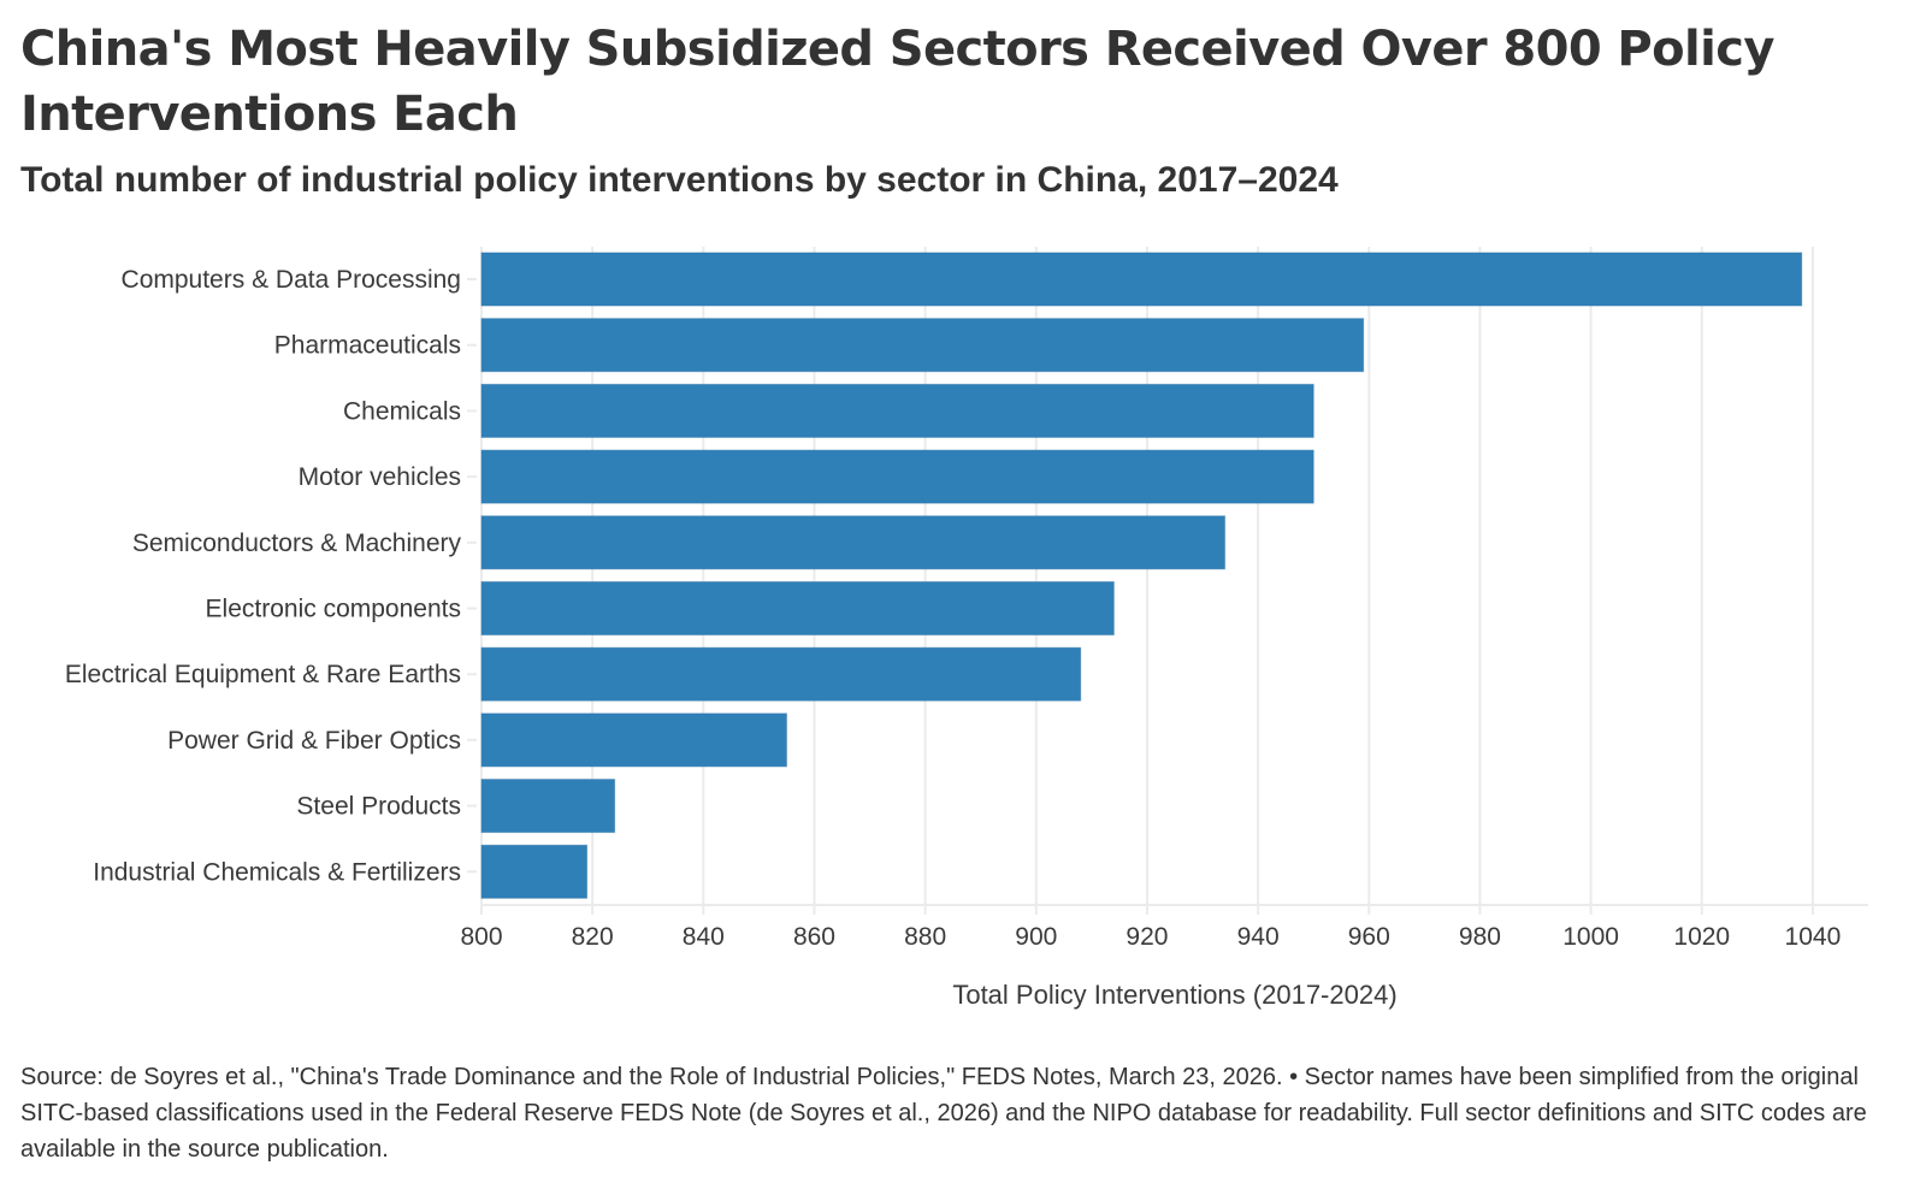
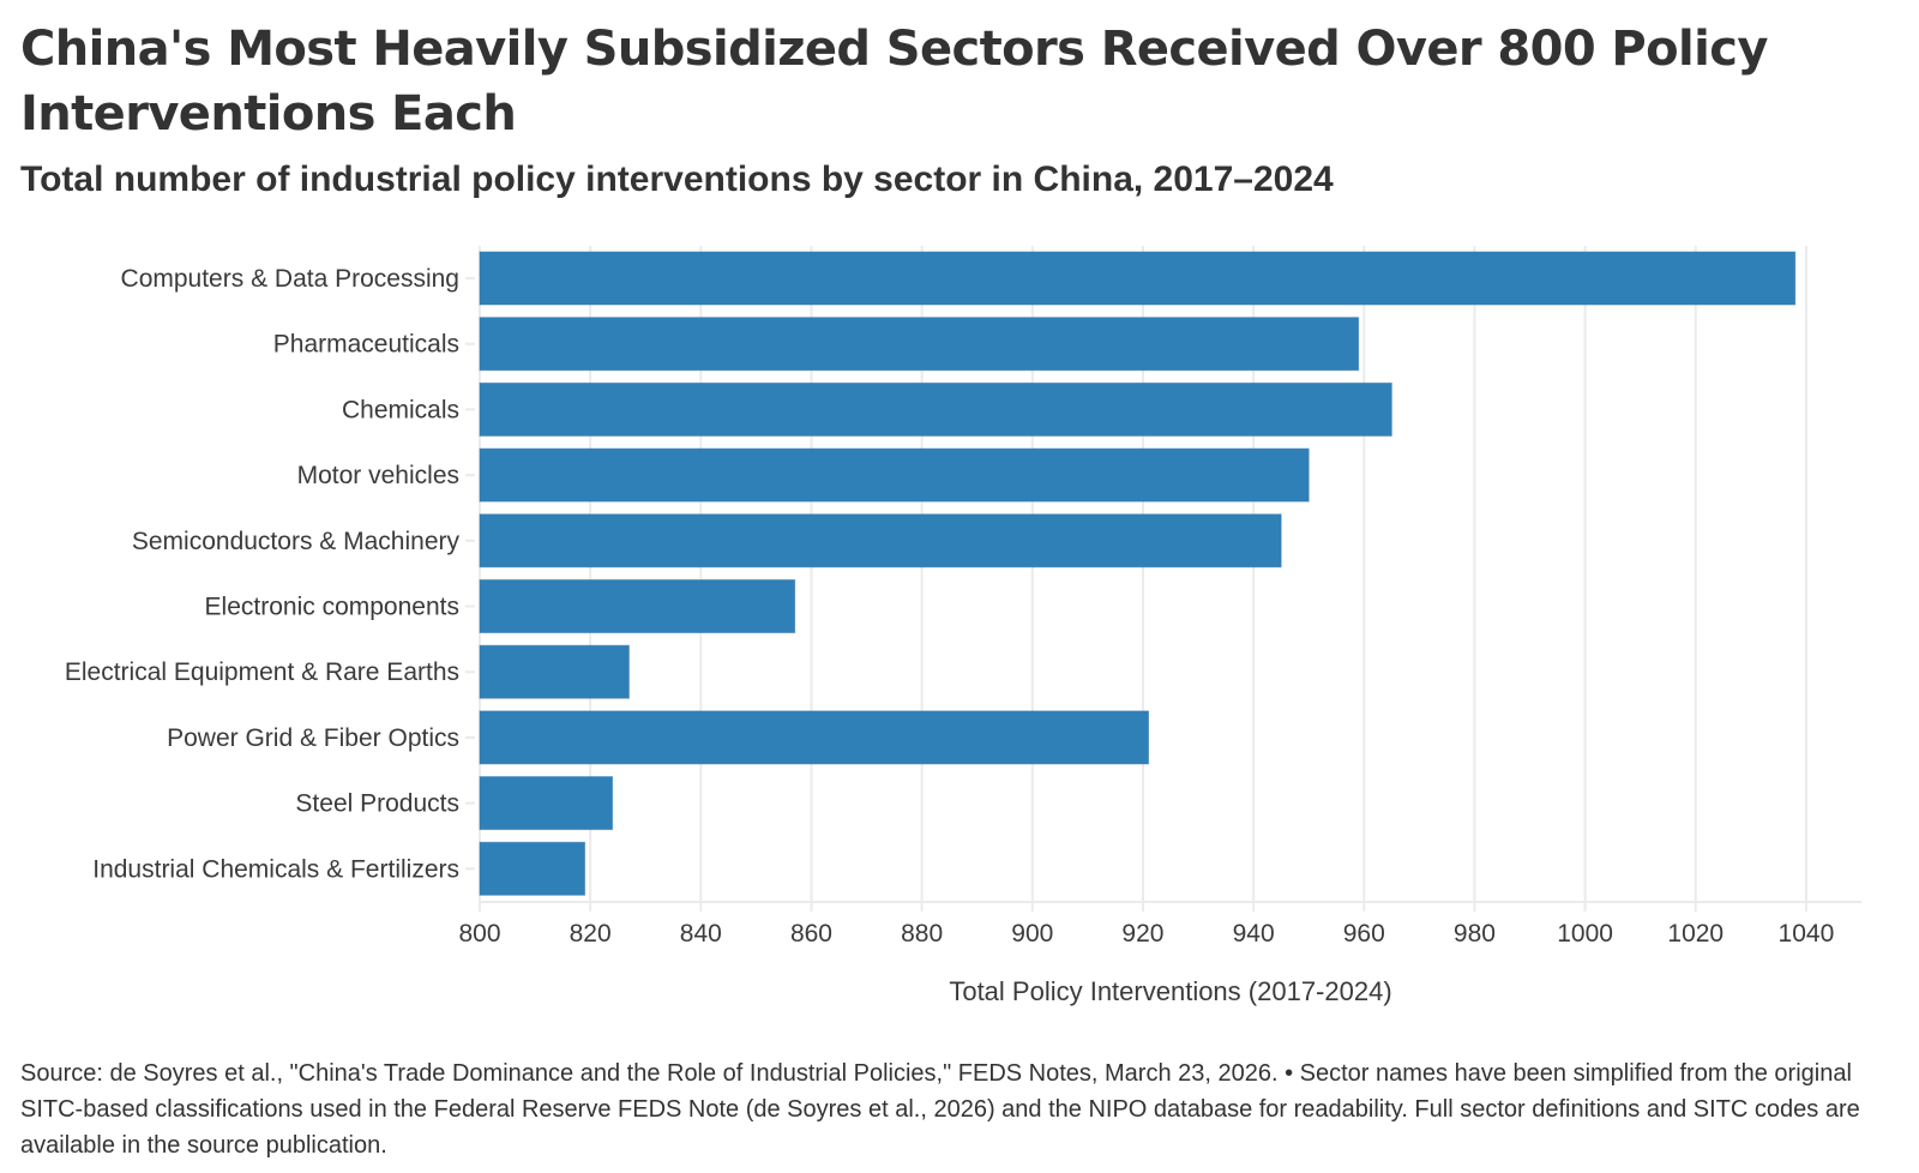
Chemicals: 950 -> 965
Semiconductors & Machinery: 934 -> 945
Electronic components: 914 -> 857
Electrical Equipment & Rare Earths: 908 -> 827
Power Grid & Fiber Optics: 855 -> 921
